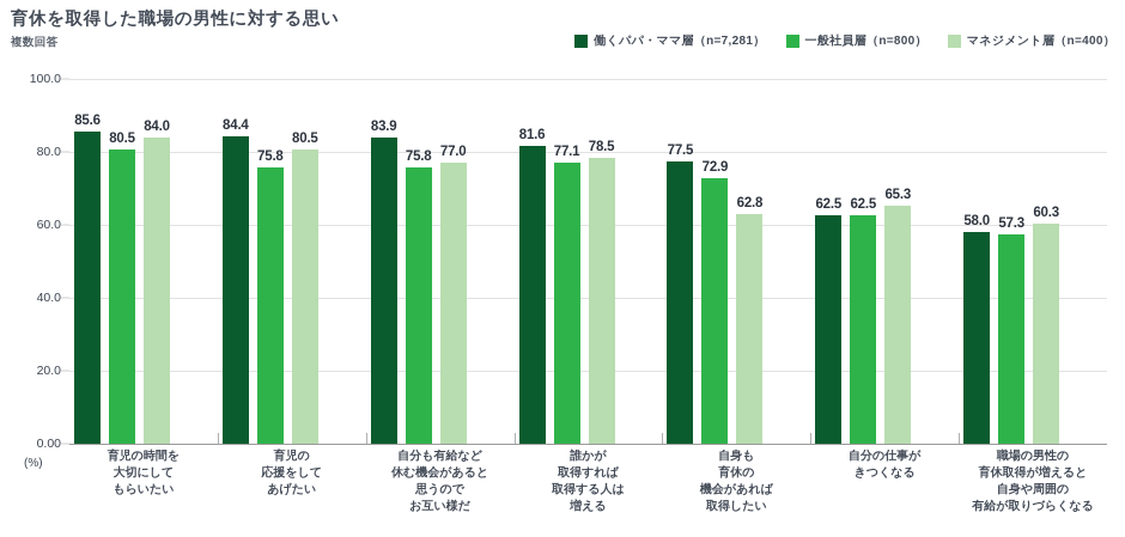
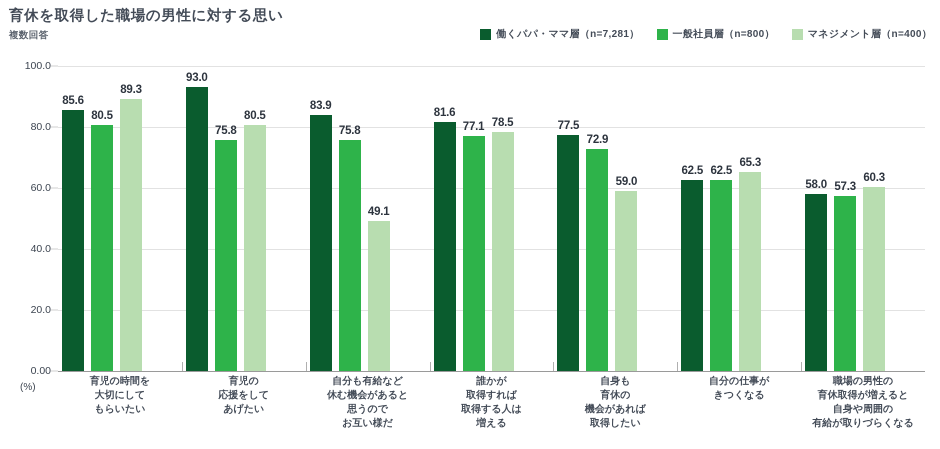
マネジメント層（n=400）/育児の時間を 大切にして もらいたい: 84.0 -> 89.3
働くパパ・ママ層（n=7,281）/育児の 応援をして あげたい: 84.4 -> 93.0
マネジメント層（n=400）/自分も有給など 休む機会があると 思うので お互い様だ: 77.0 -> 49.1
マネジメント層（n=400）/自身も 育休の 機会があれば 取得したい: 62.8 -> 59.0
